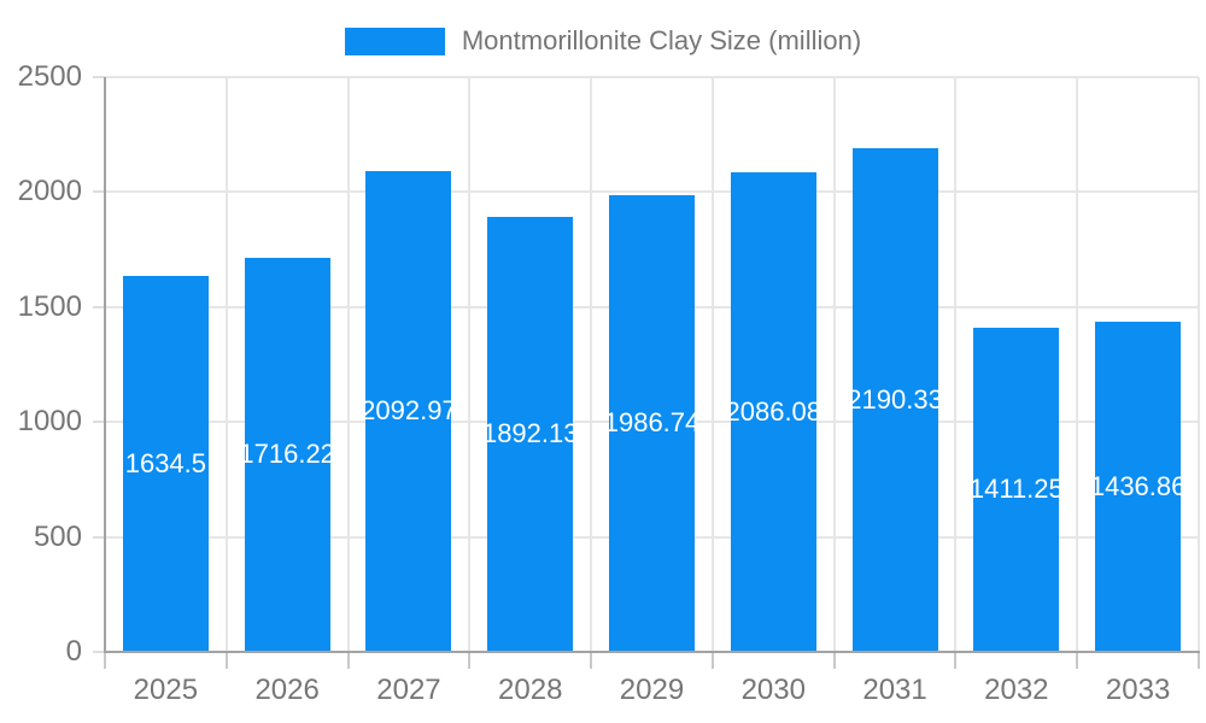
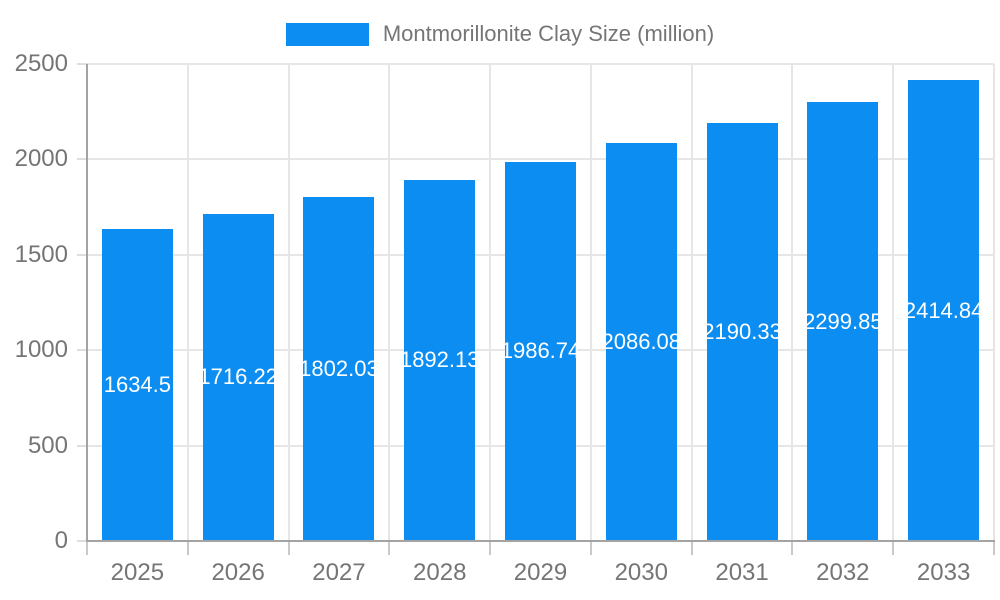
2027: 2092.97 -> 1802.03
2032: 1411.25 -> 2299.85
2033: 1436.86 -> 2414.84
